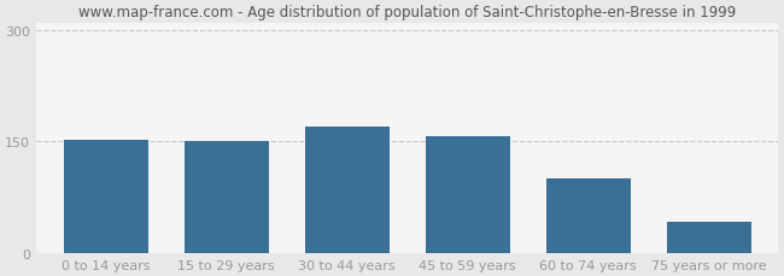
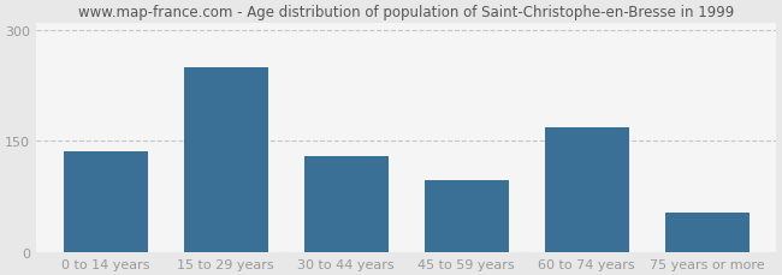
0 to 14 years: 153 -> 136
15 to 29 years: 151 -> 250
30 to 44 years: 170 -> 130
45 to 59 years: 157 -> 98
60 to 74 years: 100 -> 168
75 years or more: 42 -> 54
